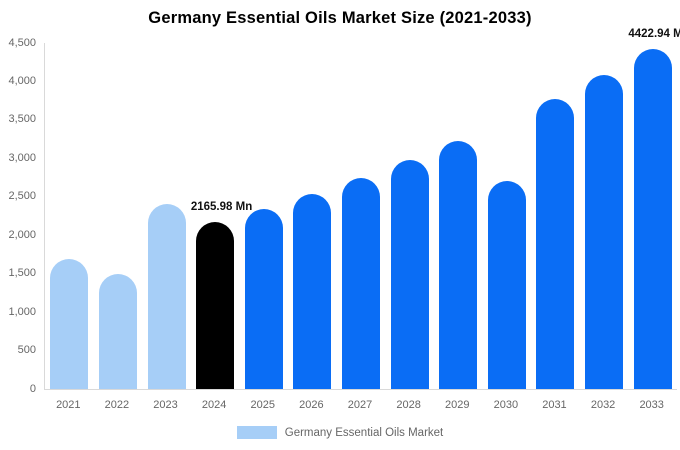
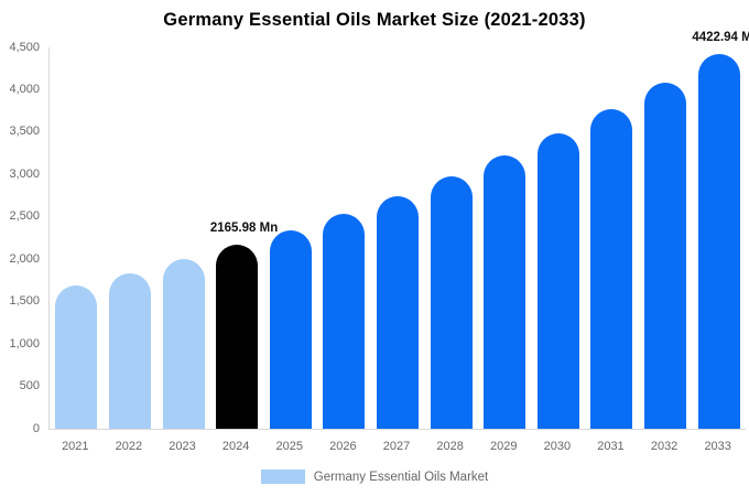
2022: 1500 -> 1800
2023: 2400 -> 2000
2030: 2700 -> 3500
